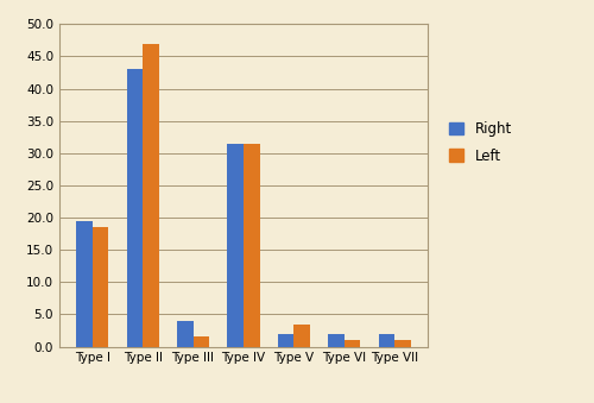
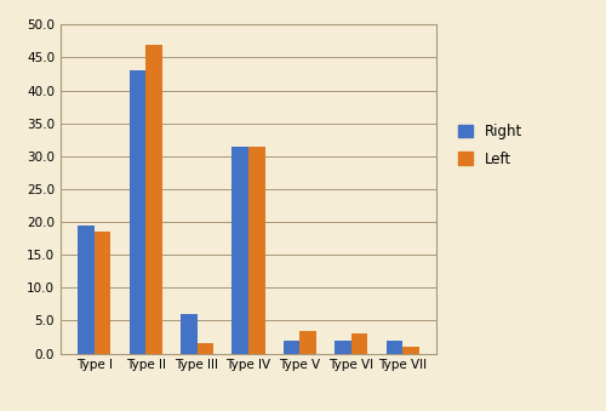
Right/Type III: 4.0 -> 6.0
Left/Type VI: 1.0 -> 3.0
